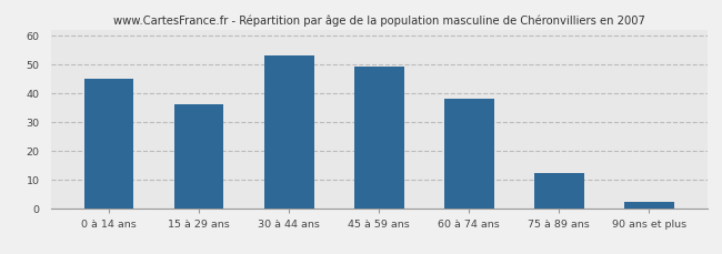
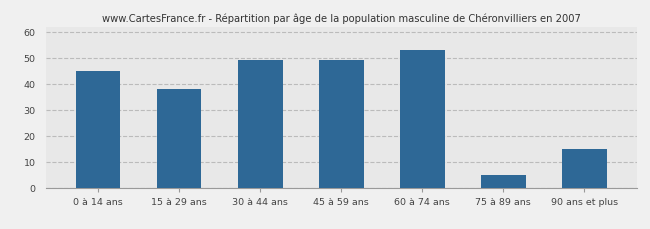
15 à 29 ans: 36 -> 38
30 à 44 ans: 53 -> 49
60 à 74 ans: 38 -> 53
75 à 89 ans: 12 -> 5
90 ans et plus: 2 -> 15
